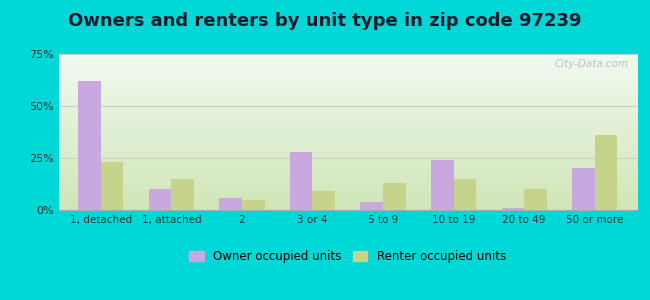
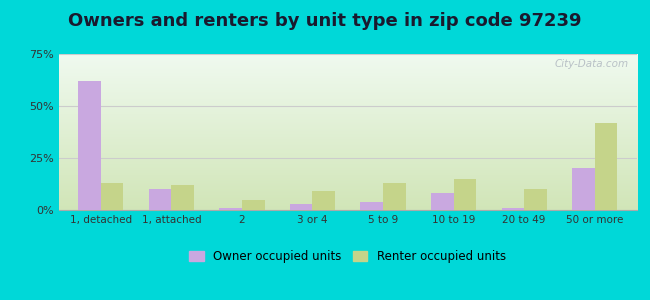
Renter occupied units/1, detached: 23% -> 13%
Renter occupied units/1, attached: 15% -> 12%
Owner occupied units/2: 6% -> 1%
Owner occupied units/3 or 4: 28% -> 3%
Owner occupied units/10 to 19: 24% -> 8%
Renter occupied units/50 or more: 36% -> 42%
